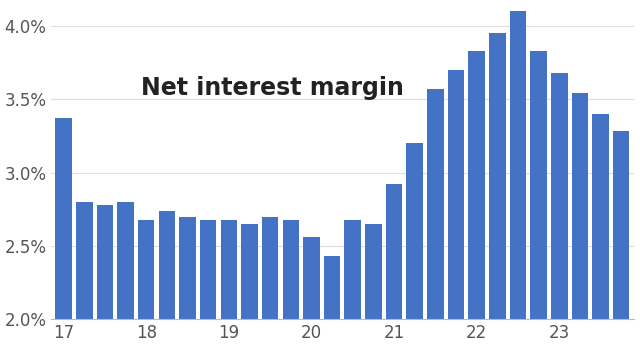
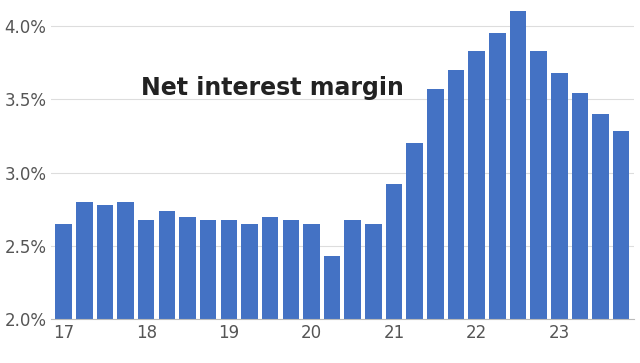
17: 3.37% -> 2.65%
20: 2.56% -> 2.65%
